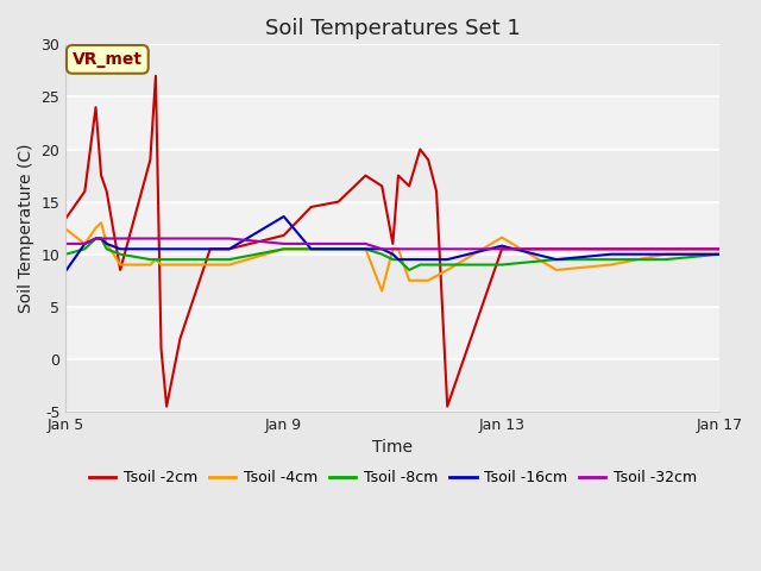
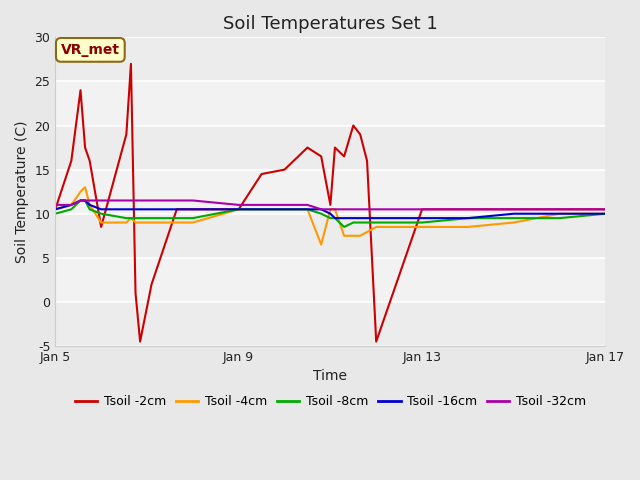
Tsoil -2cm/Jan 5: 13.4 -> 10.5
Tsoil -4cm/Jan 5: 12.4 -> 10.5
Tsoil -16cm/Jan 5: 8.4 -> 10.5
Tsoil -2cm/Jan 9: 11.8 -> 10.5
Tsoil -16cm/Jan 9: 13.6 -> 10.5
Tsoil -4cm/Jan 13: 11.6 -> 8.5
Tsoil -16cm/Jan 13: 10.8 -> 9.5
